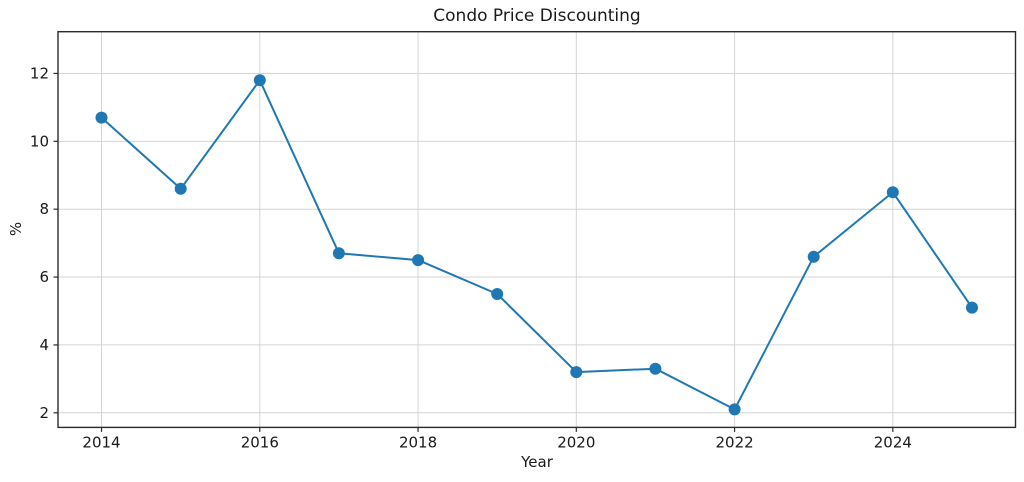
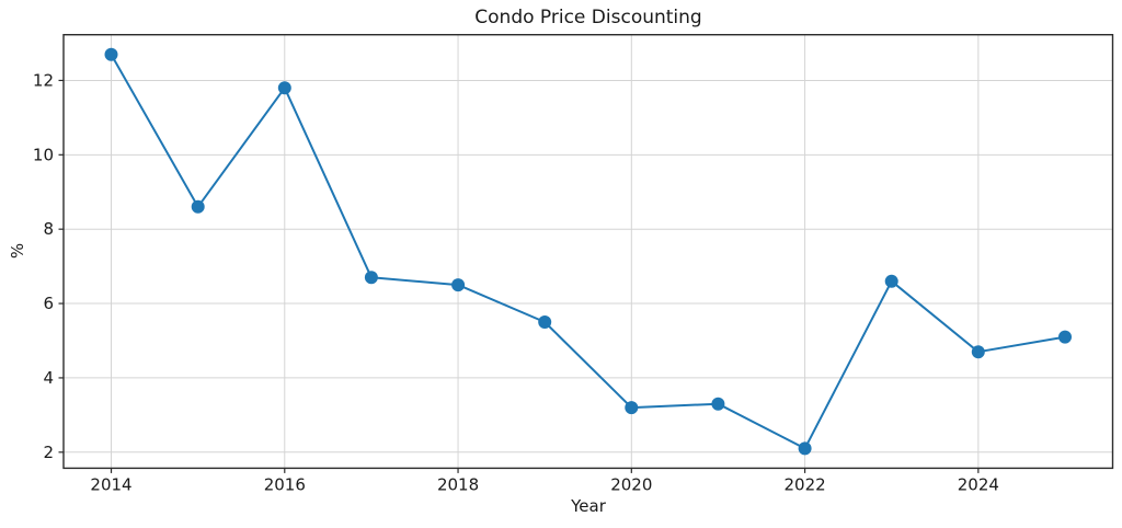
2014: 10.7 -> 12.7
2024: 8.5 -> 4.7
